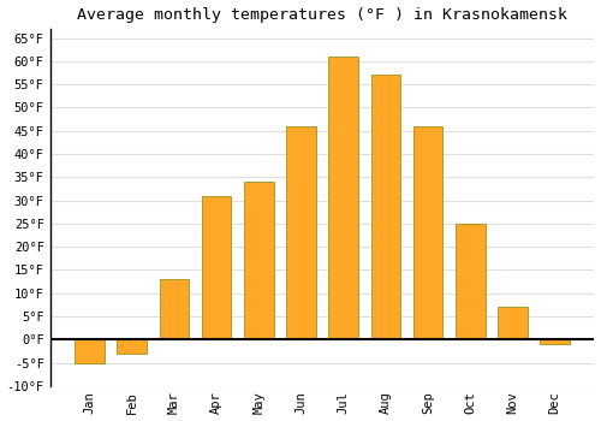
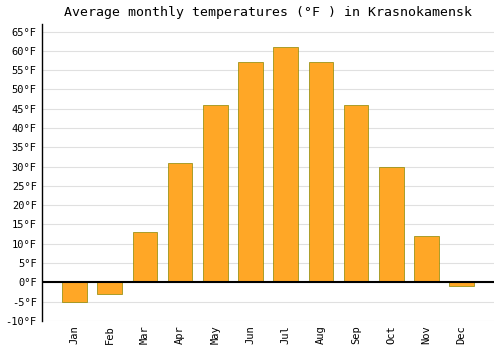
May: 34°F -> 46°F
Jun: 46°F -> 57°F
Oct: 25°F -> 30°F
Nov: 7°F -> 12°F
